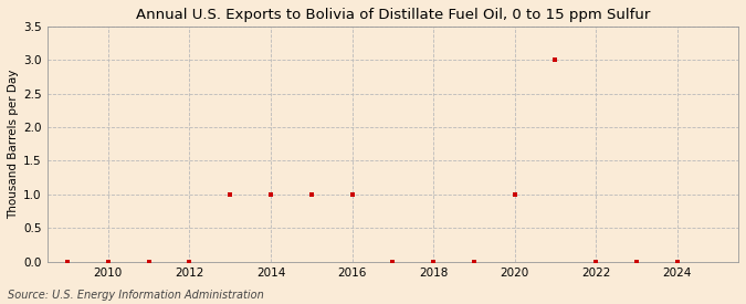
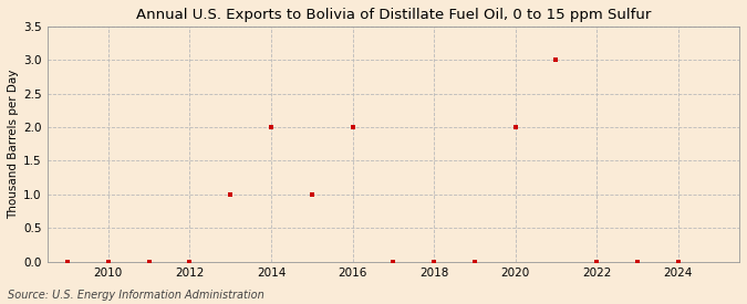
2014: 1 -> 2
2016: 1 -> 2
2020: 1 -> 2
